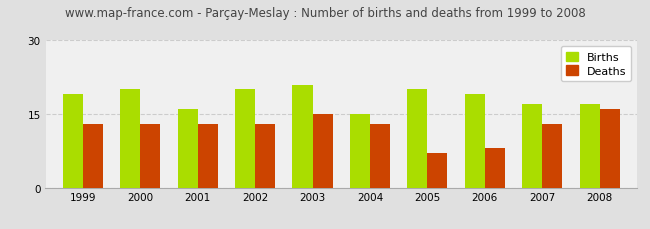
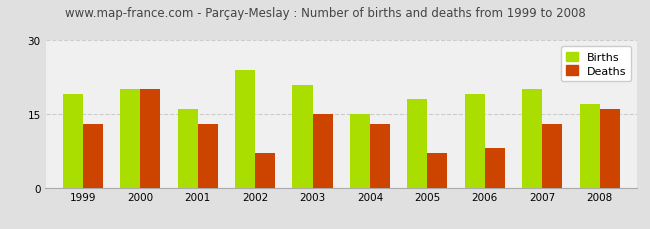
Deaths/2000: 13 -> 20
Births/2002: 20 -> 24
Deaths/2002: 13 -> 7
Births/2005: 20 -> 18
Births/2007: 17 -> 20
